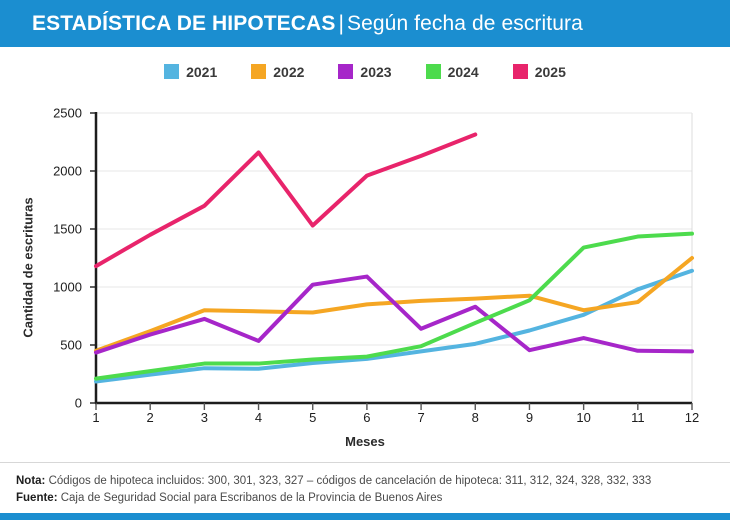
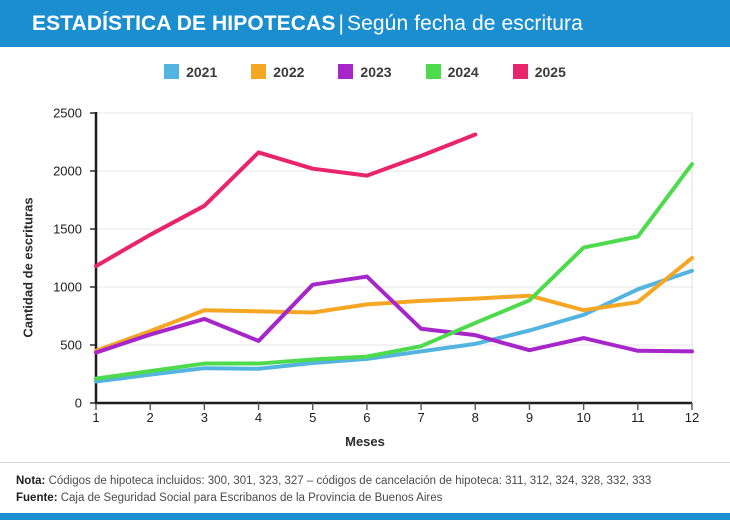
2025/5: 1530 -> 2020
2023/8: 830 -> 580
2024/12: 1460 -> 2060
